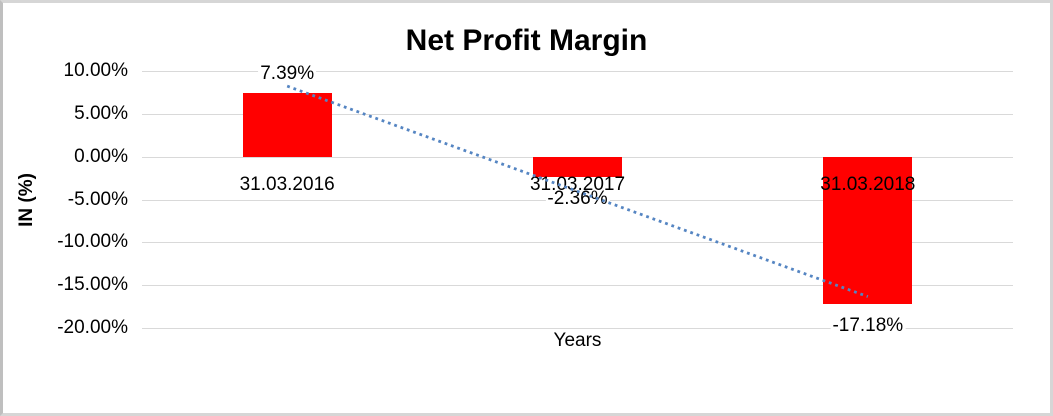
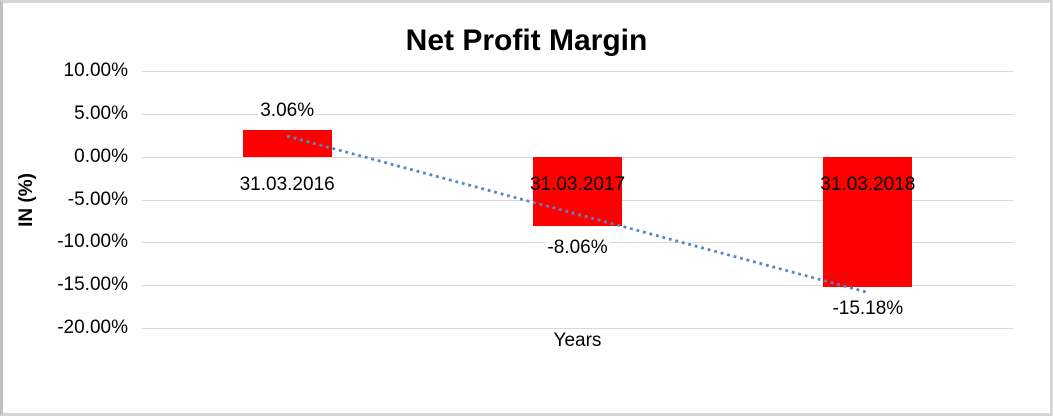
31.03.2016: 7.39% -> 3.06%
31.03.2017: -2.36% -> -8.06%
31.03.2018: -17.18% -> -15.18%
